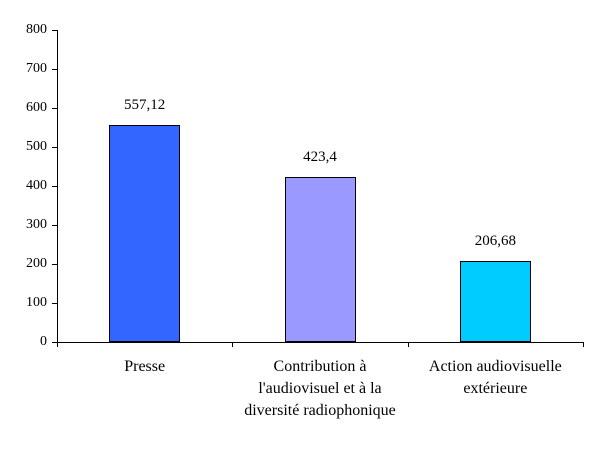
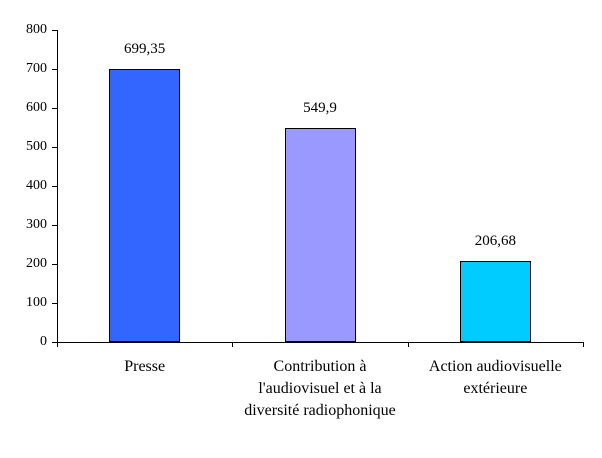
Presse: 557,12 -> 699,35
Contribution à l'audiovisuel et à la diversité radiophonique: 423,4 -> 549,9
